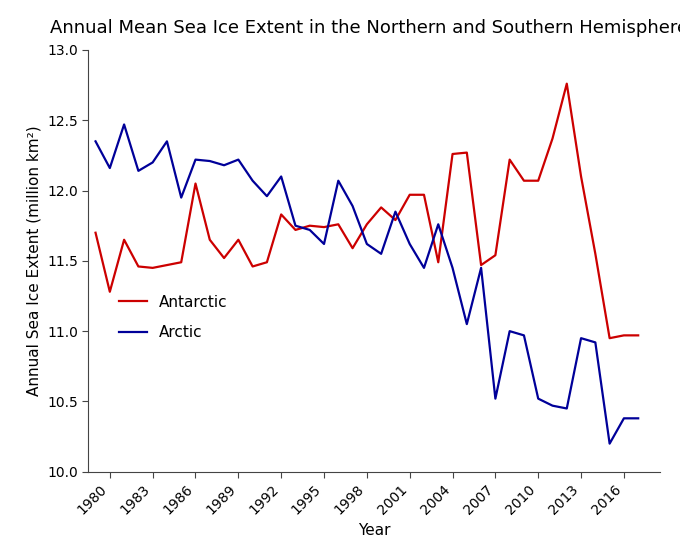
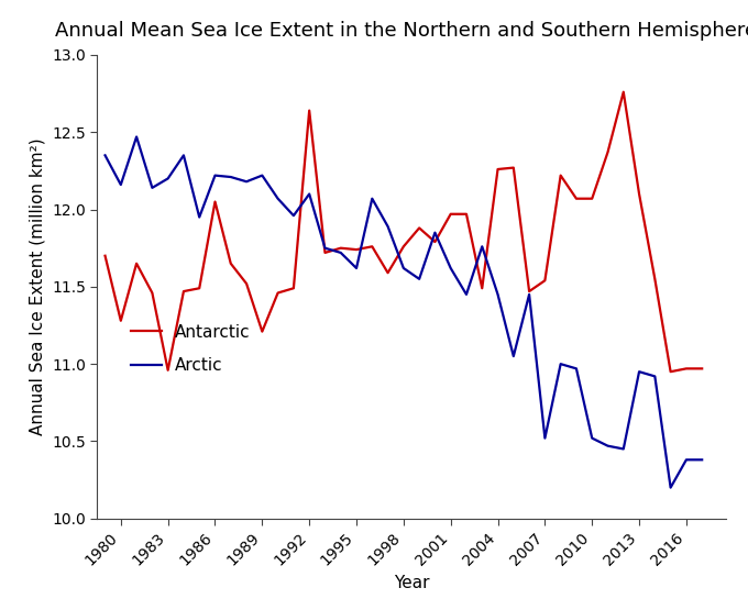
Antarctic/1983: 11.45 -> 10.96
Antarctic/1989: 11.65 -> 11.21
Antarctic/1992: 11.83 -> 12.64
